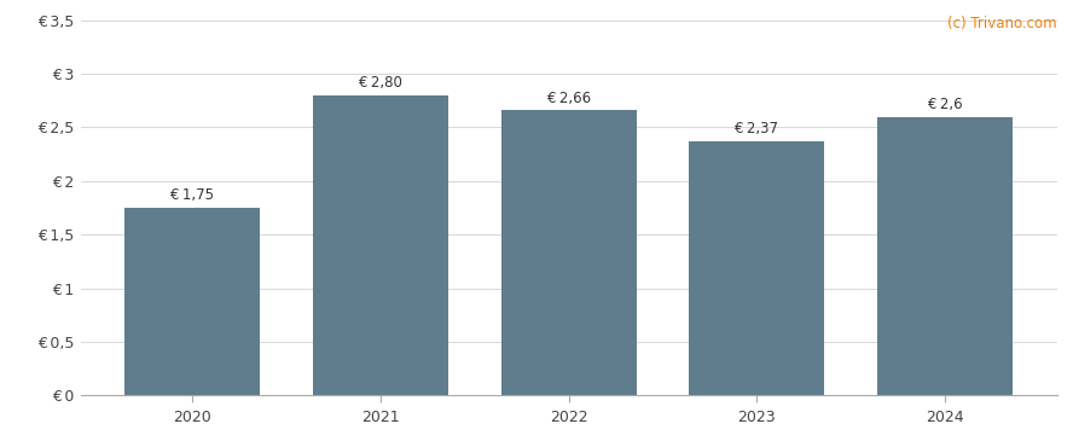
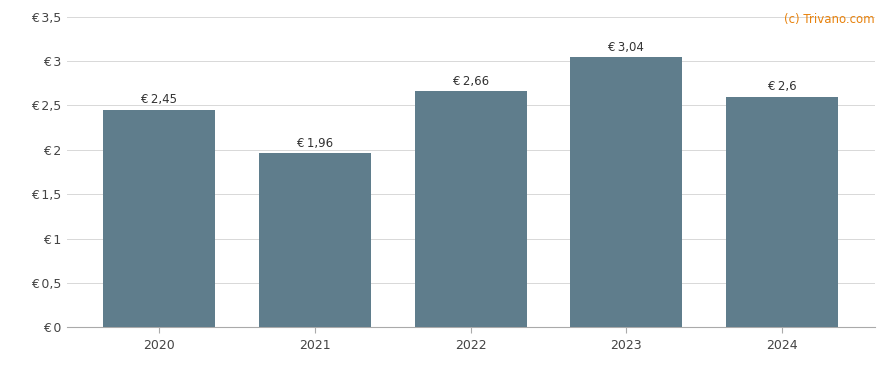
2020: 1,75 -> 2,45
2021: 2,80 -> 1,96
2023: 2,37 -> 3,04
